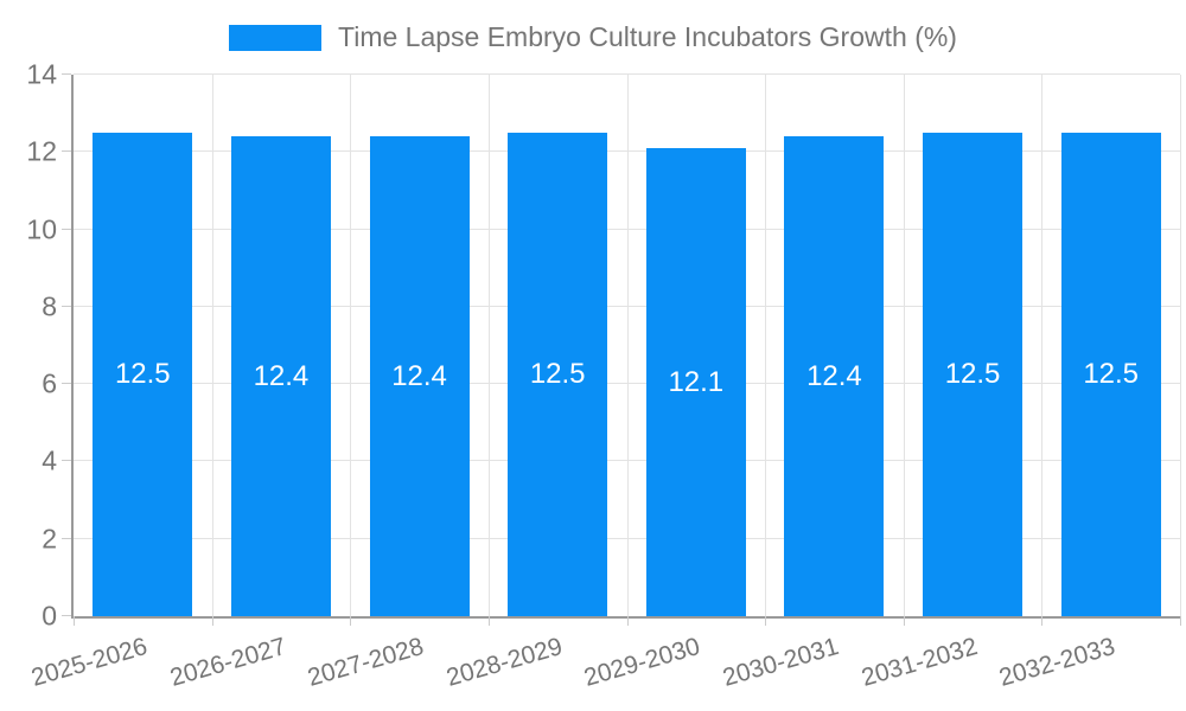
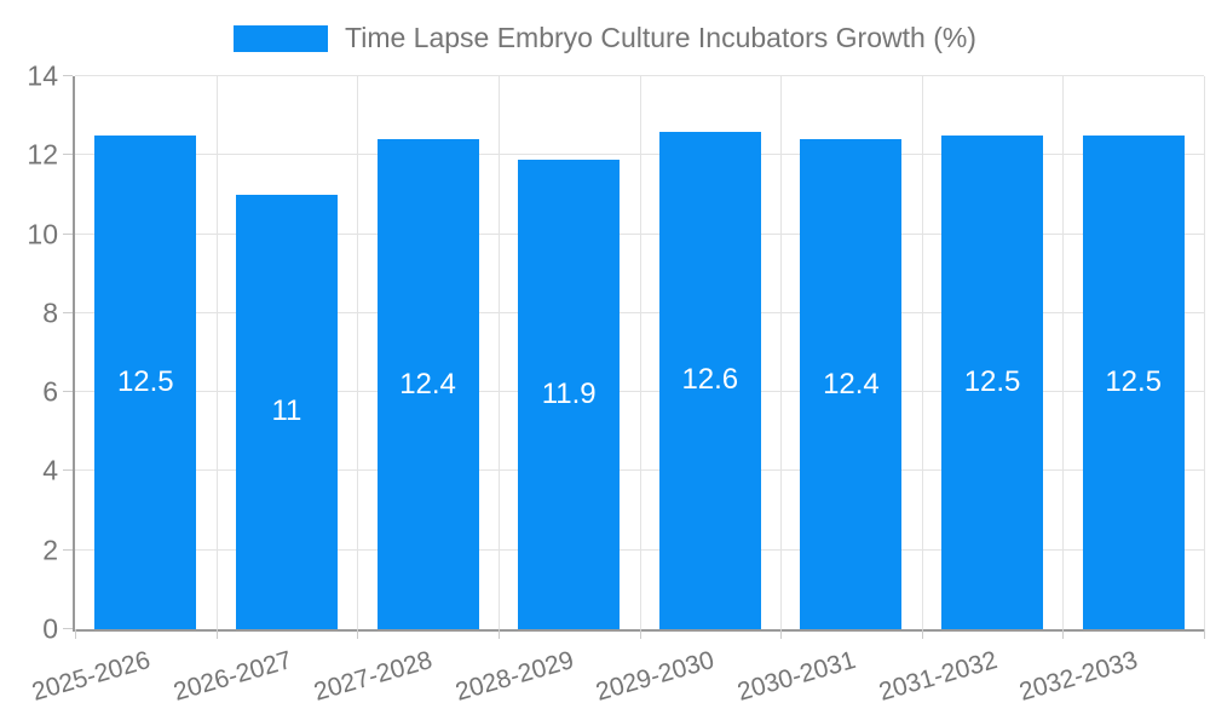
2026-2027: 12.4 -> 11
2028-2029: 12.5 -> 11.9
2029-2030: 12.1 -> 12.6
